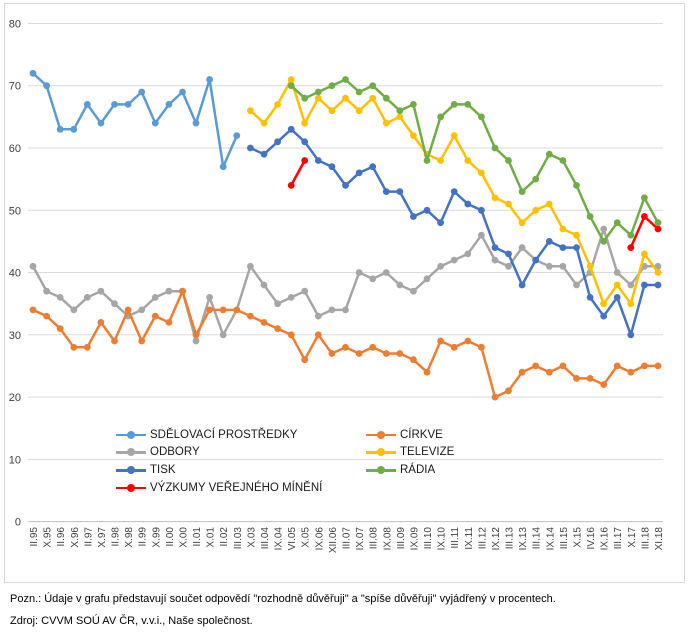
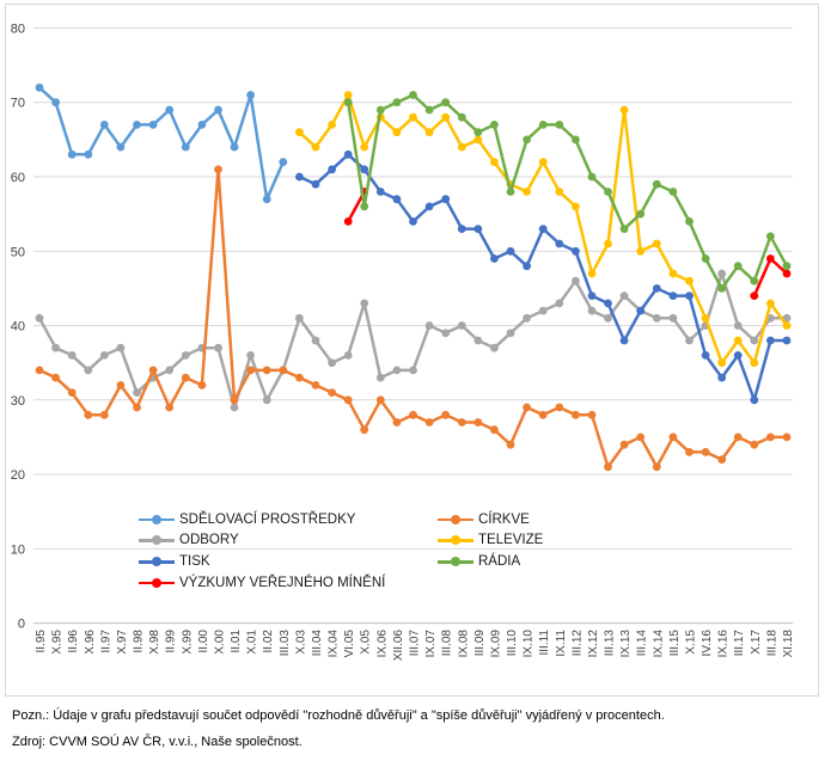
ODBORY/II.98: 35 -> 31
CÍRKVE/X.00: 37 -> 61
ODBORY/X.05: 37 -> 43
RÁDIA/X.05: 68 -> 56
CÍRKVE/IX.12: 20 -> 28
TELEVIZE/IX.12: 52 -> 47
TELEVIZE/IX.13: 48 -> 69
CÍRKVE/IX.14: 24 -> 21
